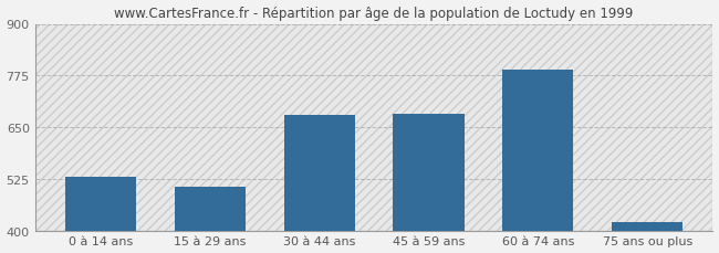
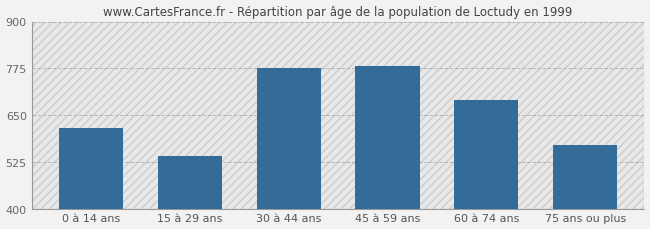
0 à 14 ans: 530 -> 615
15 à 29 ans: 505 -> 540
30 à 44 ans: 680 -> 775
45 à 59 ans: 683 -> 780
60 à 74 ans: 790 -> 690
75 ans ou plus: 420 -> 570
